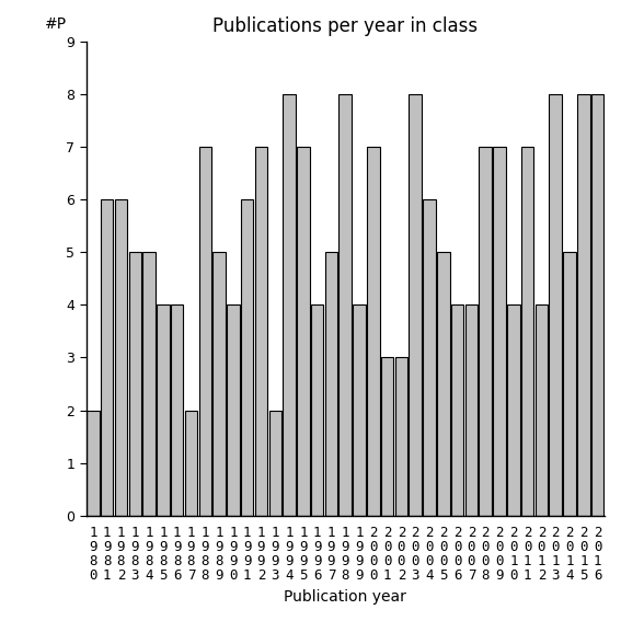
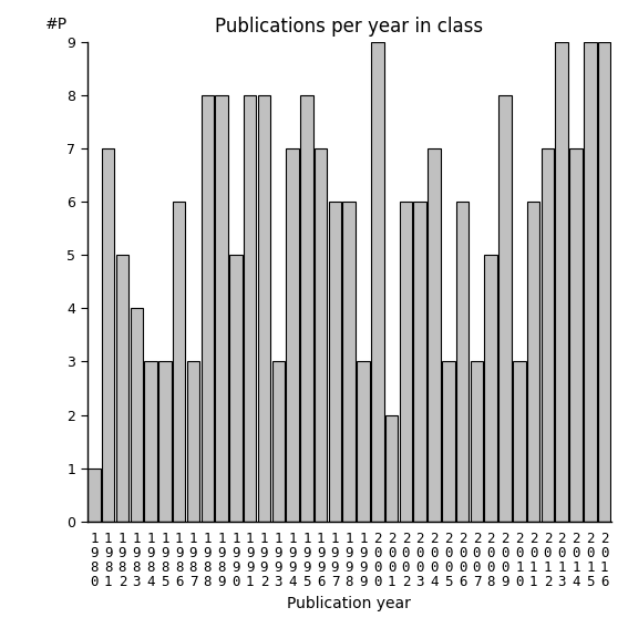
1 9 8 0: 2 -> 1
1 9 8 1: 6 -> 7
1 9 8 2: 6 -> 5
1 9 8 3: 5 -> 4
1 9 8 4: 5 -> 3
1 9 8 5: 4 -> 3
1 9 8 6: 4 -> 6
1 9 8 7: 2 -> 3
1 9 8 8: 7 -> 8
1 9 8 9: 5 -> 8
1 9 9 0: 4 -> 5
1 9 9 1: 6 -> 8
1 9 9 2: 7 -> 8
1 9 9 3: 2 -> 3
1 9 9 4: 8 -> 7
1 9 9 5: 7 -> 8
1 9 9 6: 4 -> 7
1 9 9 7: 5 -> 6
1 9 9 8: 8 -> 6
1 9 9 9: 4 -> 3
2 0 0 0: 7 -> 9
2 0 0 1: 3 -> 2
2 0 0 2: 3 -> 6
2 0 0 3: 8 -> 6
2 0 0 4: 6 -> 7
2 0 0 5: 5 -> 3
2 0 0 6: 4 -> 6
2 0 0 7: 4 -> 3
2 0 0 8: 7 -> 5
2 0 0 9: 7 -> 8
2 0 1 0: 4 -> 3
2 0 1 1: 7 -> 6
2 0 1 2: 4 -> 7
2 0 1 3: 8 -> 9
2 0 1 4: 5 -> 7
2 0 1 5: 8 -> 9
2 0 1 6: 8 -> 9
